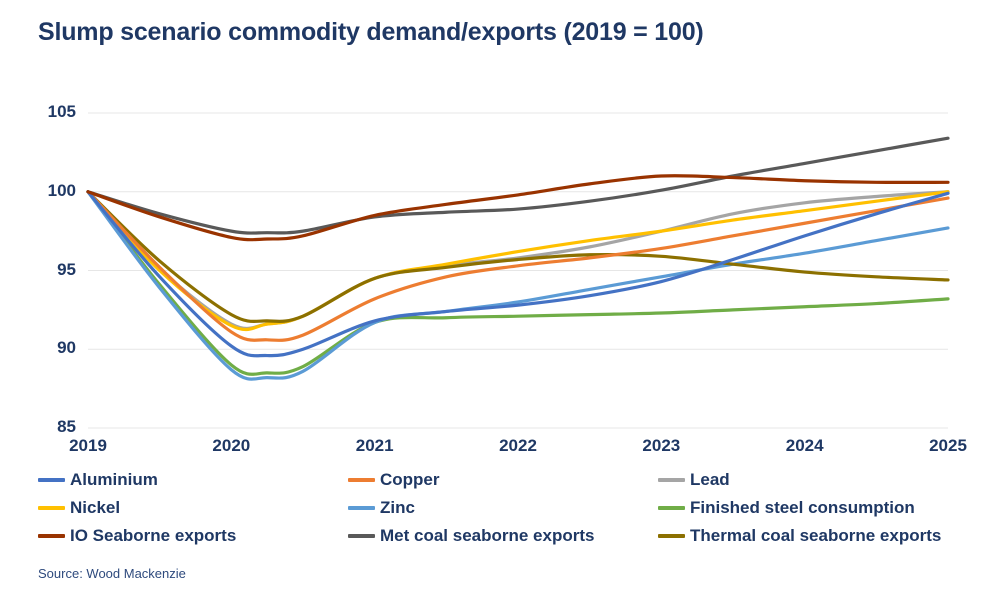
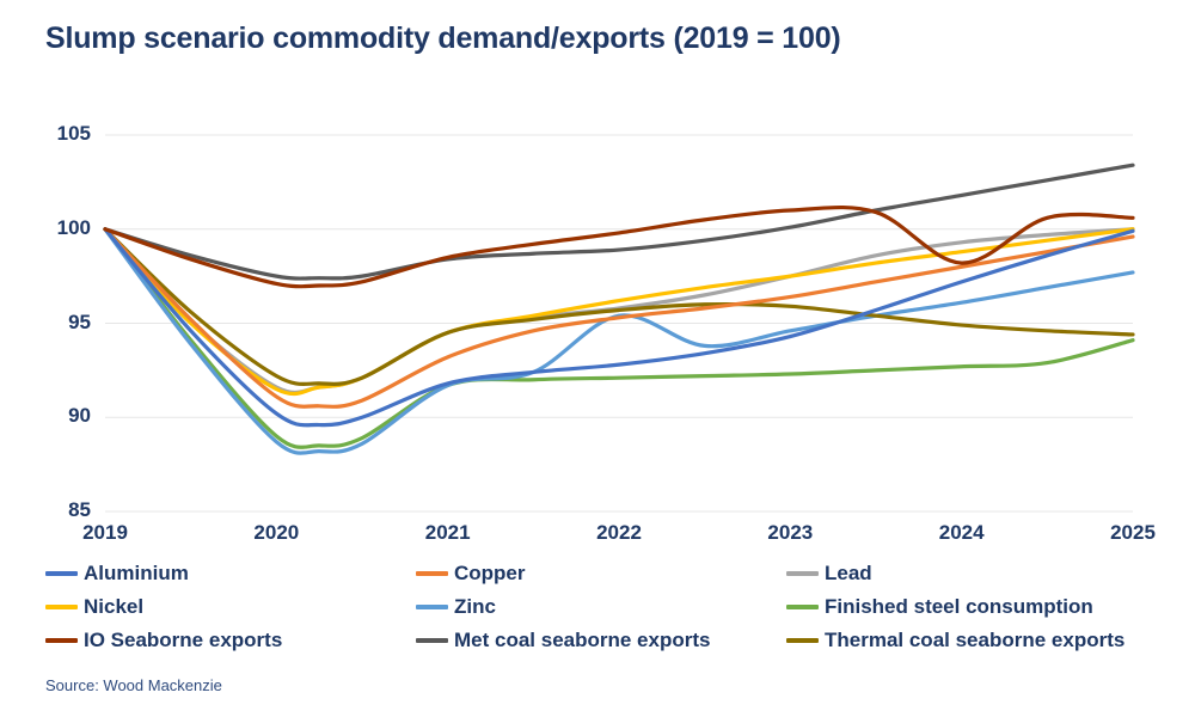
Zinc/2022: 93.0 -> 95.4
IO Seaborne exports/2024: 100.7 -> 98.2
Finished steel consumption/2025: 93.2 -> 94.1
